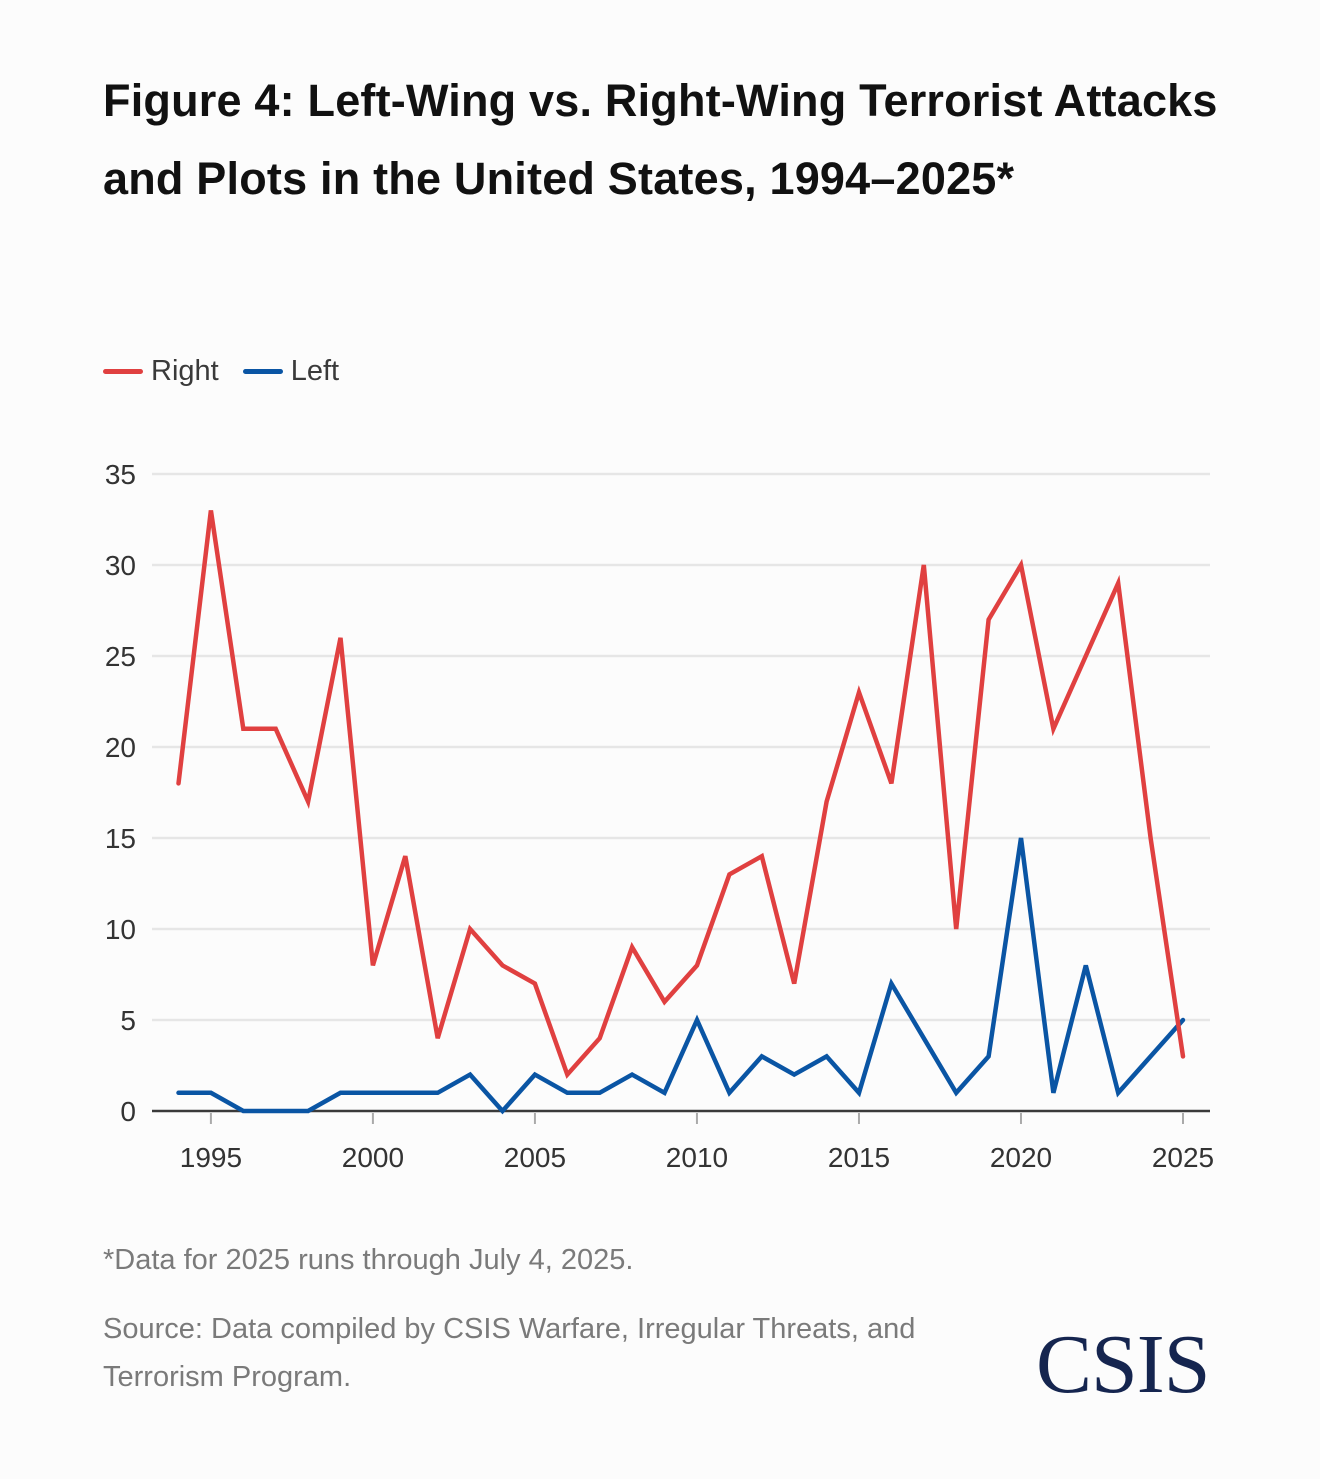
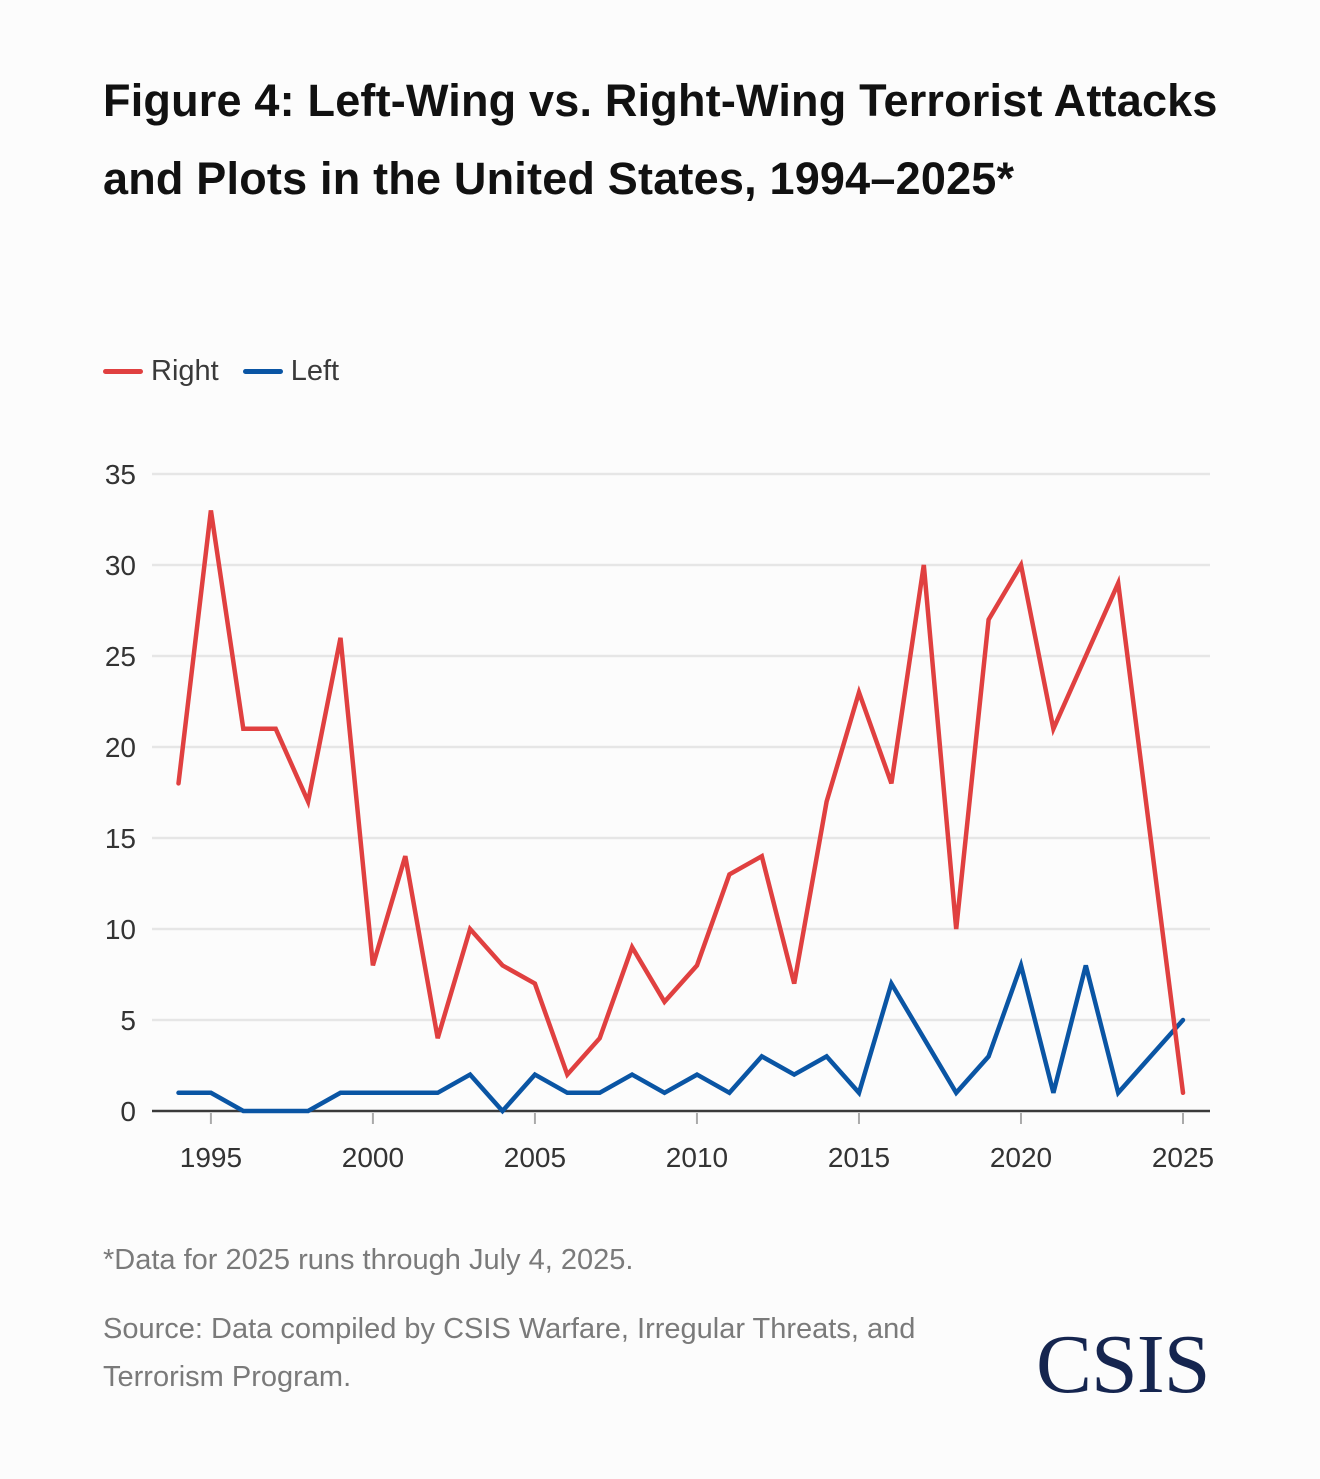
Left/2010: 5 -> 2
Left/2020: 15 -> 8
Right/2025: 3 -> 1
